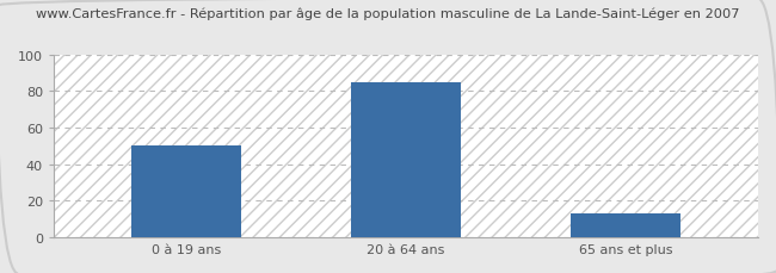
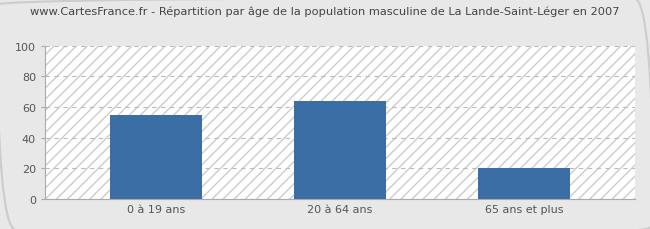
0 à 19 ans: 50 -> 55
20 à 64 ans: 85 -> 64
65 ans et plus: 13 -> 20
